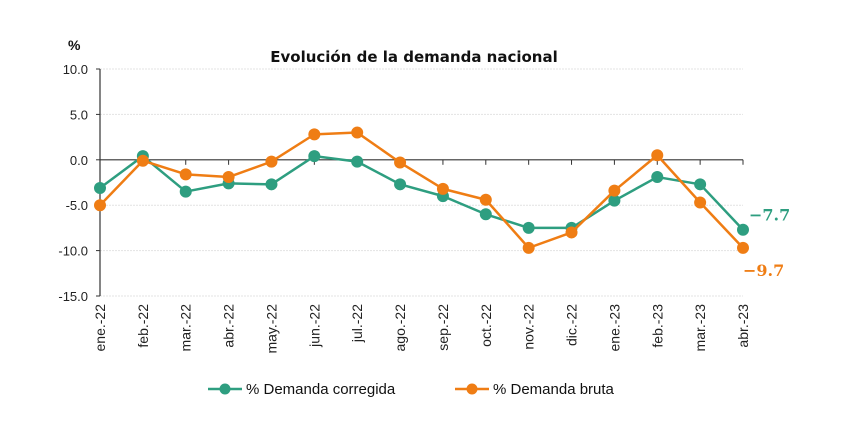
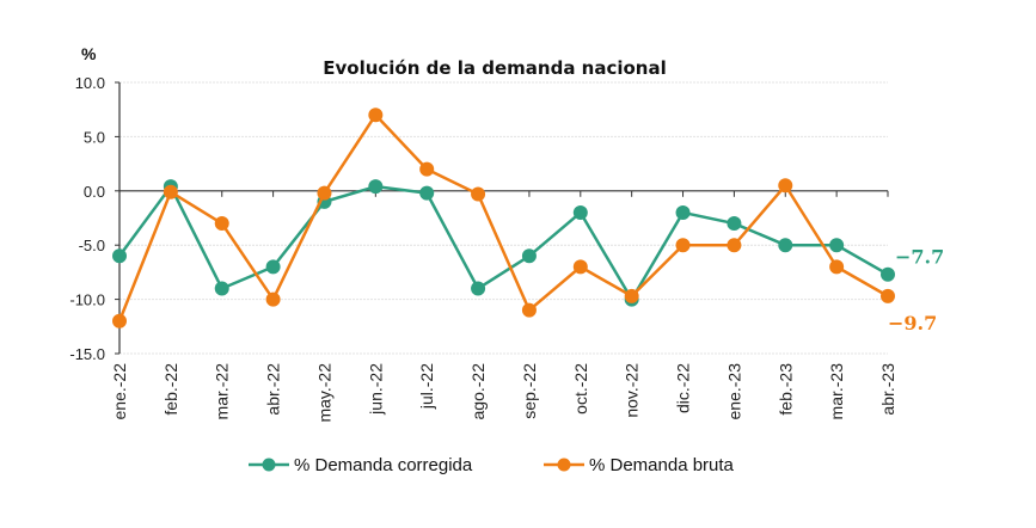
% Demanda corregida/ene.-22: -3 -> -6
% Demanda bruta/ene.-22: -5 -> -12
% Demanda corregida/mar.-22: -4 -> -9
% Demanda bruta/mar.-22: -2 -> -3
% Demanda corregida/abr.-22: -3 -> -7
% Demanda bruta/abr.-22: -2 -> -10
% Demanda corregida/may.-22: -3 -> -1
% Demanda bruta/jun.-22: 3 -> 7
% Demanda bruta/jul.-22: 3 -> 2
% Demanda corregida/ago.-22: -3 -> -9
% Demanda corregida/sep.-22: -4 -> -6
% Demanda bruta/sep.-22: -3 -> -11
% Demanda corregida/oct.-22: -6 -> -2
% Demanda bruta/oct.-22: -4 -> -7
% Demanda corregida/nov.-22: -8 -> -10
% Demanda corregida/dic.-22: -8 -> -2
% Demanda bruta/dic.-22: -8 -> -5
% Demanda corregida/ene.-23: -4 -> -3
% Demanda bruta/ene.-23: -3 -> -5
% Demanda corregida/feb.-23: -2 -> -5
% Demanda corregida/mar.-23: -3 -> -5
% Demanda bruta/mar.-23: -5 -> -7
